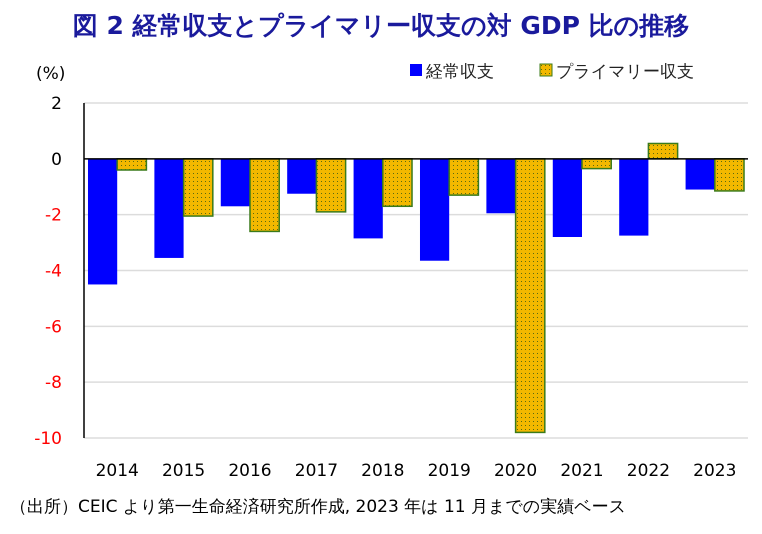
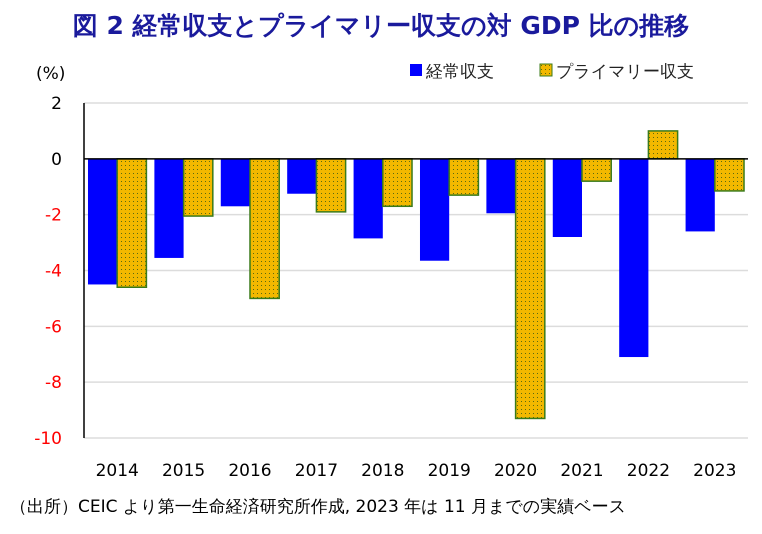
プライマリー収支/2014: -0.4 -> -4.6
プライマリー収支/2016: -2.6 -> -5.0
プライマリー収支/2020: -9.8 -> -9.3
プライマリー収支/2021: -0.3 -> -0.8
経常収支/2022: -2.8 -> -7.1
プライマリー収支/2022: 0.6 -> 1.0
経常収支/2023: -1.1 -> -2.6
